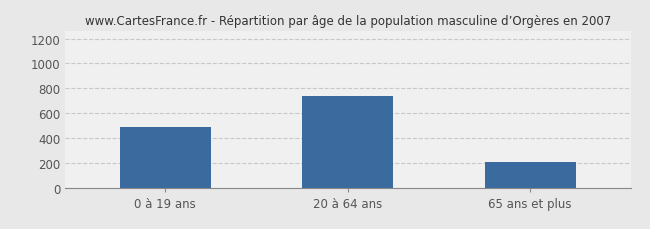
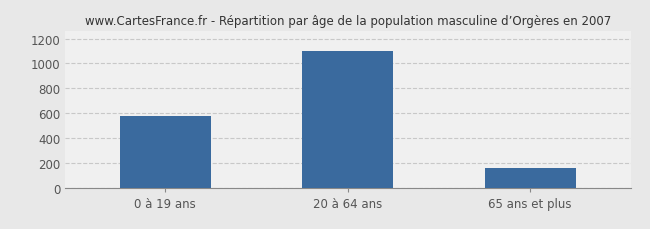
0 à 19 ans: 490 -> 580
20 à 64 ans: 740 -> 1100
65 ans et plus: 210 -> 160
